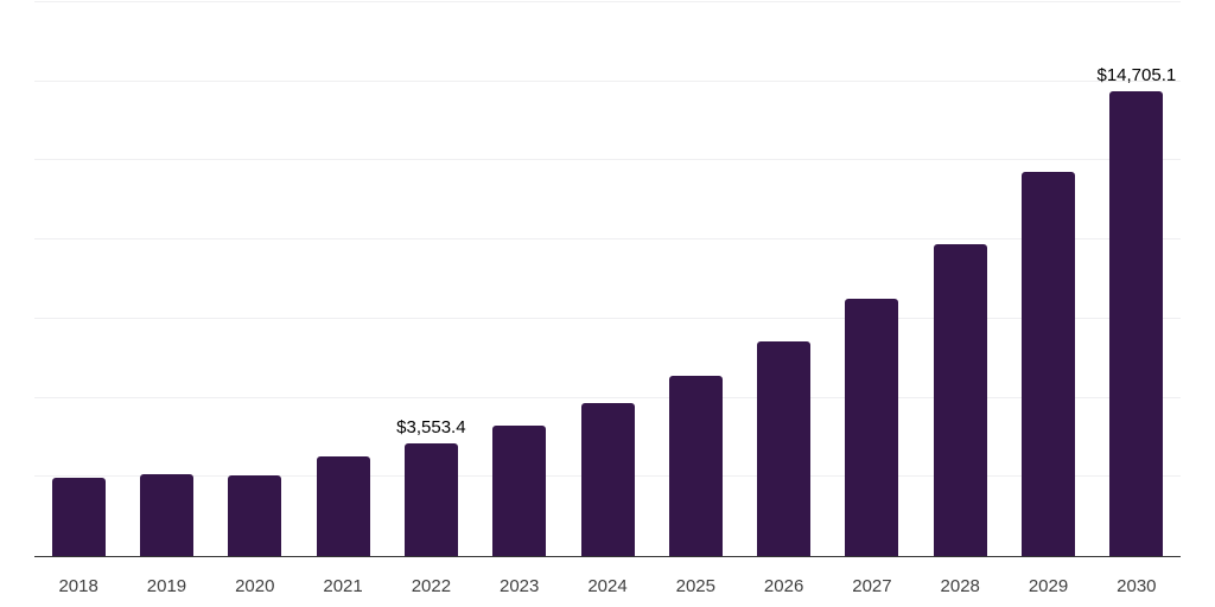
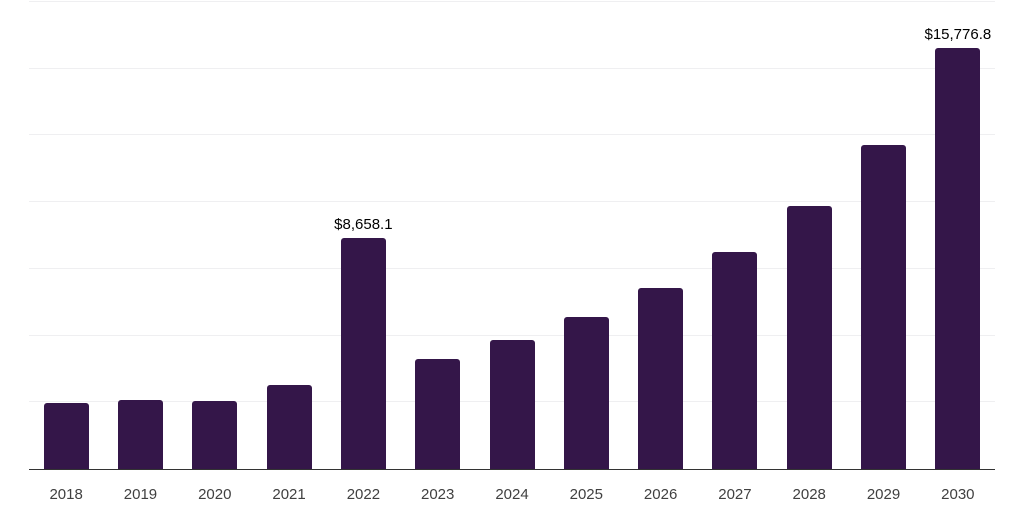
2022: $3,553.4 -> $8,658.1
2030: $14,705.1 -> $15,776.8
